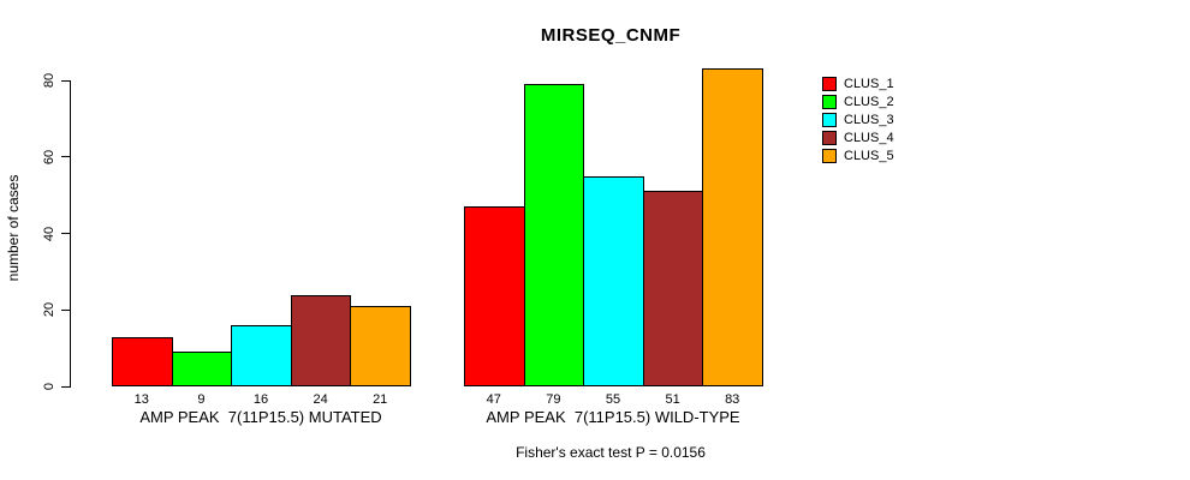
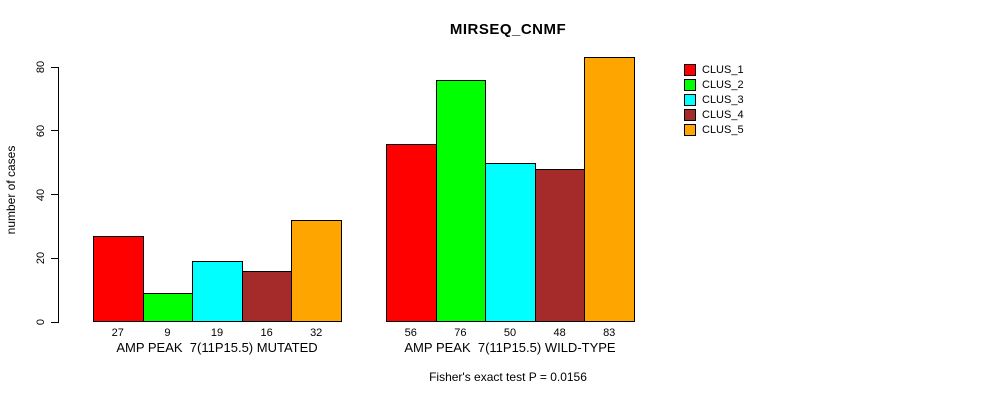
CLUS_1/AMP PEAK 7(11P15.5) MUTATED: 13 -> 27
CLUS_3/AMP PEAK 7(11P15.5) MUTATED: 16 -> 19
CLUS_4/AMP PEAK 7(11P15.5) MUTATED: 24 -> 16
CLUS_5/AMP PEAK 7(11P15.5) MUTATED: 21 -> 32
CLUS_1/AMP PEAK 7(11P15.5) WILD-TYPE: 47 -> 56
CLUS_2/AMP PEAK 7(11P15.5) WILD-TYPE: 79 -> 76
CLUS_3/AMP PEAK 7(11P15.5) WILD-TYPE: 55 -> 50
CLUS_4/AMP PEAK 7(11P15.5) WILD-TYPE: 51 -> 48
